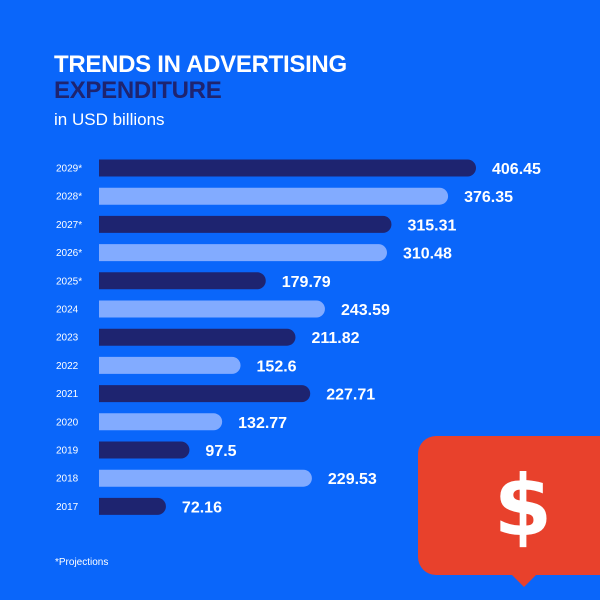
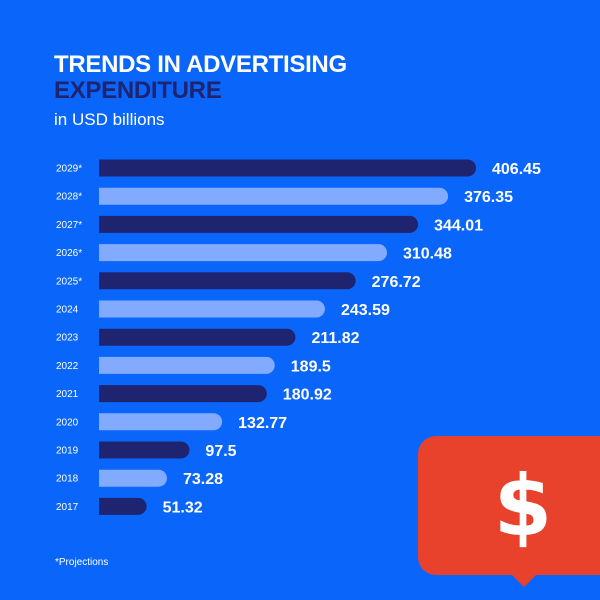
2027*: 315.31 -> 344.01
2025*: 179.79 -> 276.72
2022: 152.6 -> 189.5
2021: 227.71 -> 180.92
2018: 229.53 -> 73.28
2017: 72.16 -> 51.32
